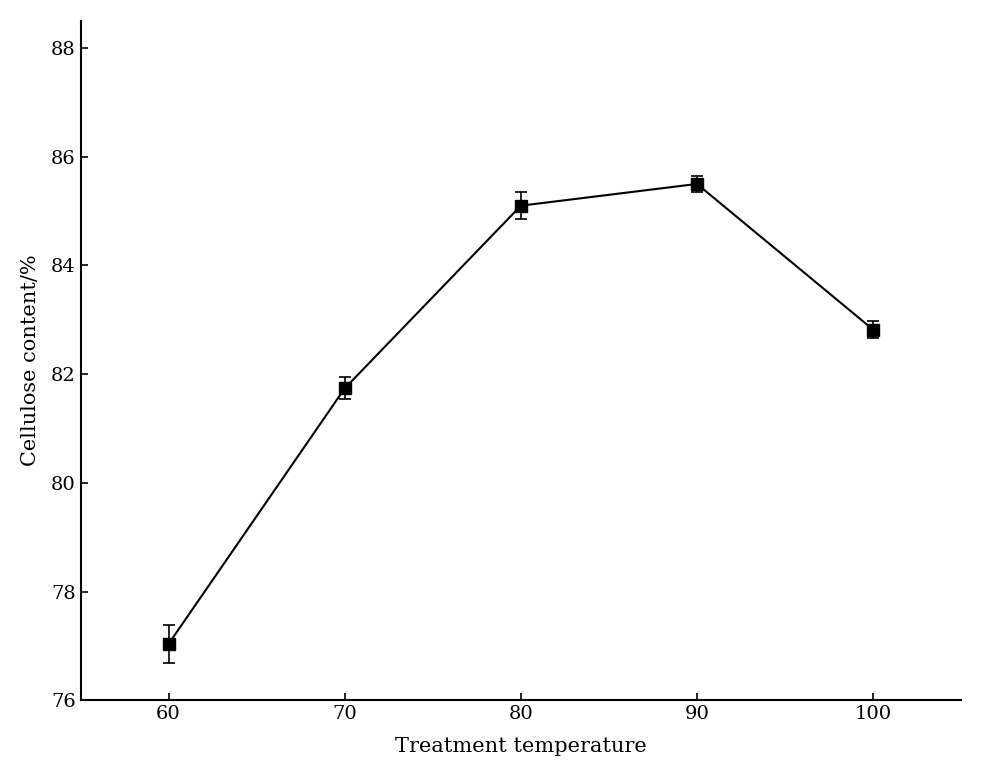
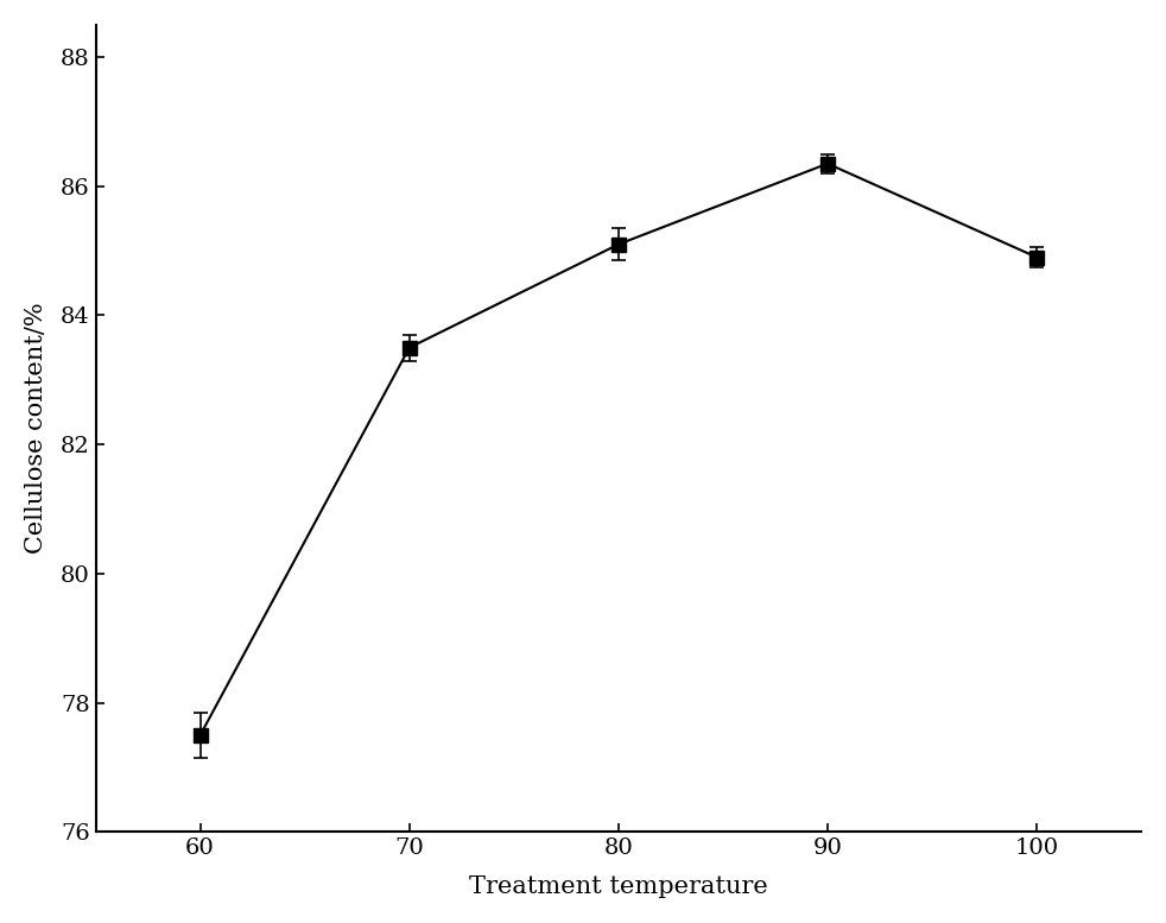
60: 77.04 -> 77.50
70: 81.74 -> 83.50
90: 85.50 -> 86.35
100: 82.82 -> 84.90
